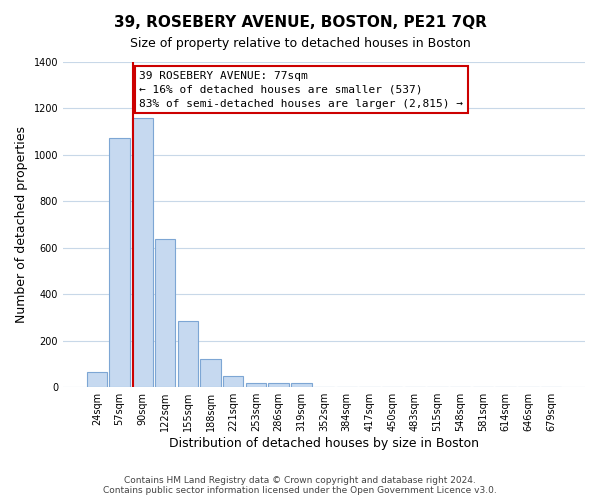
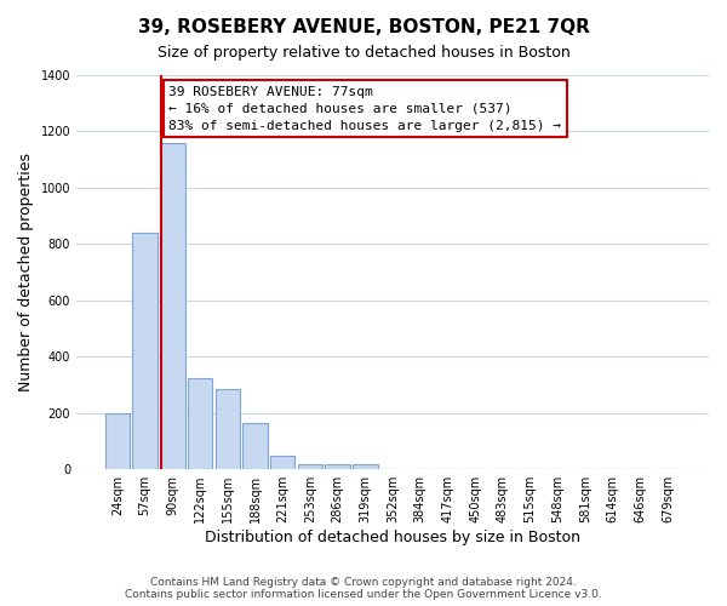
24sqm: 65 -> 200
57sqm: 1070 -> 840
122sqm: 635 -> 325
188sqm: 120 -> 165
